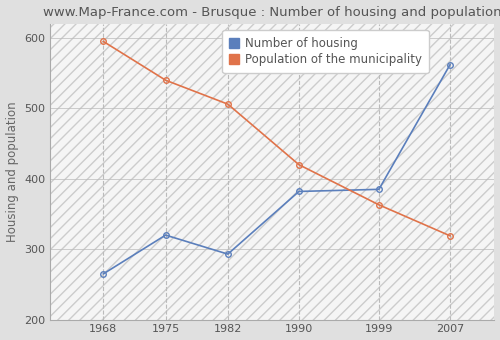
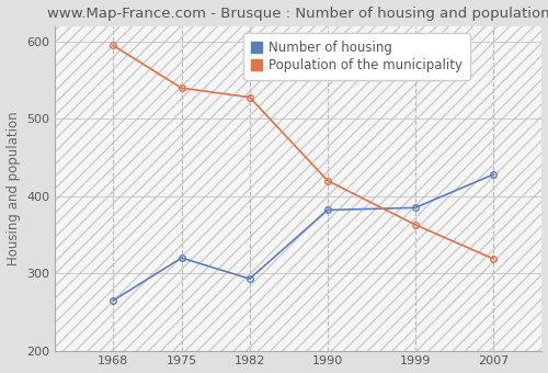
Population of the municipality/1982: 506 -> 528
Number of housing/2007: 562 -> 428
